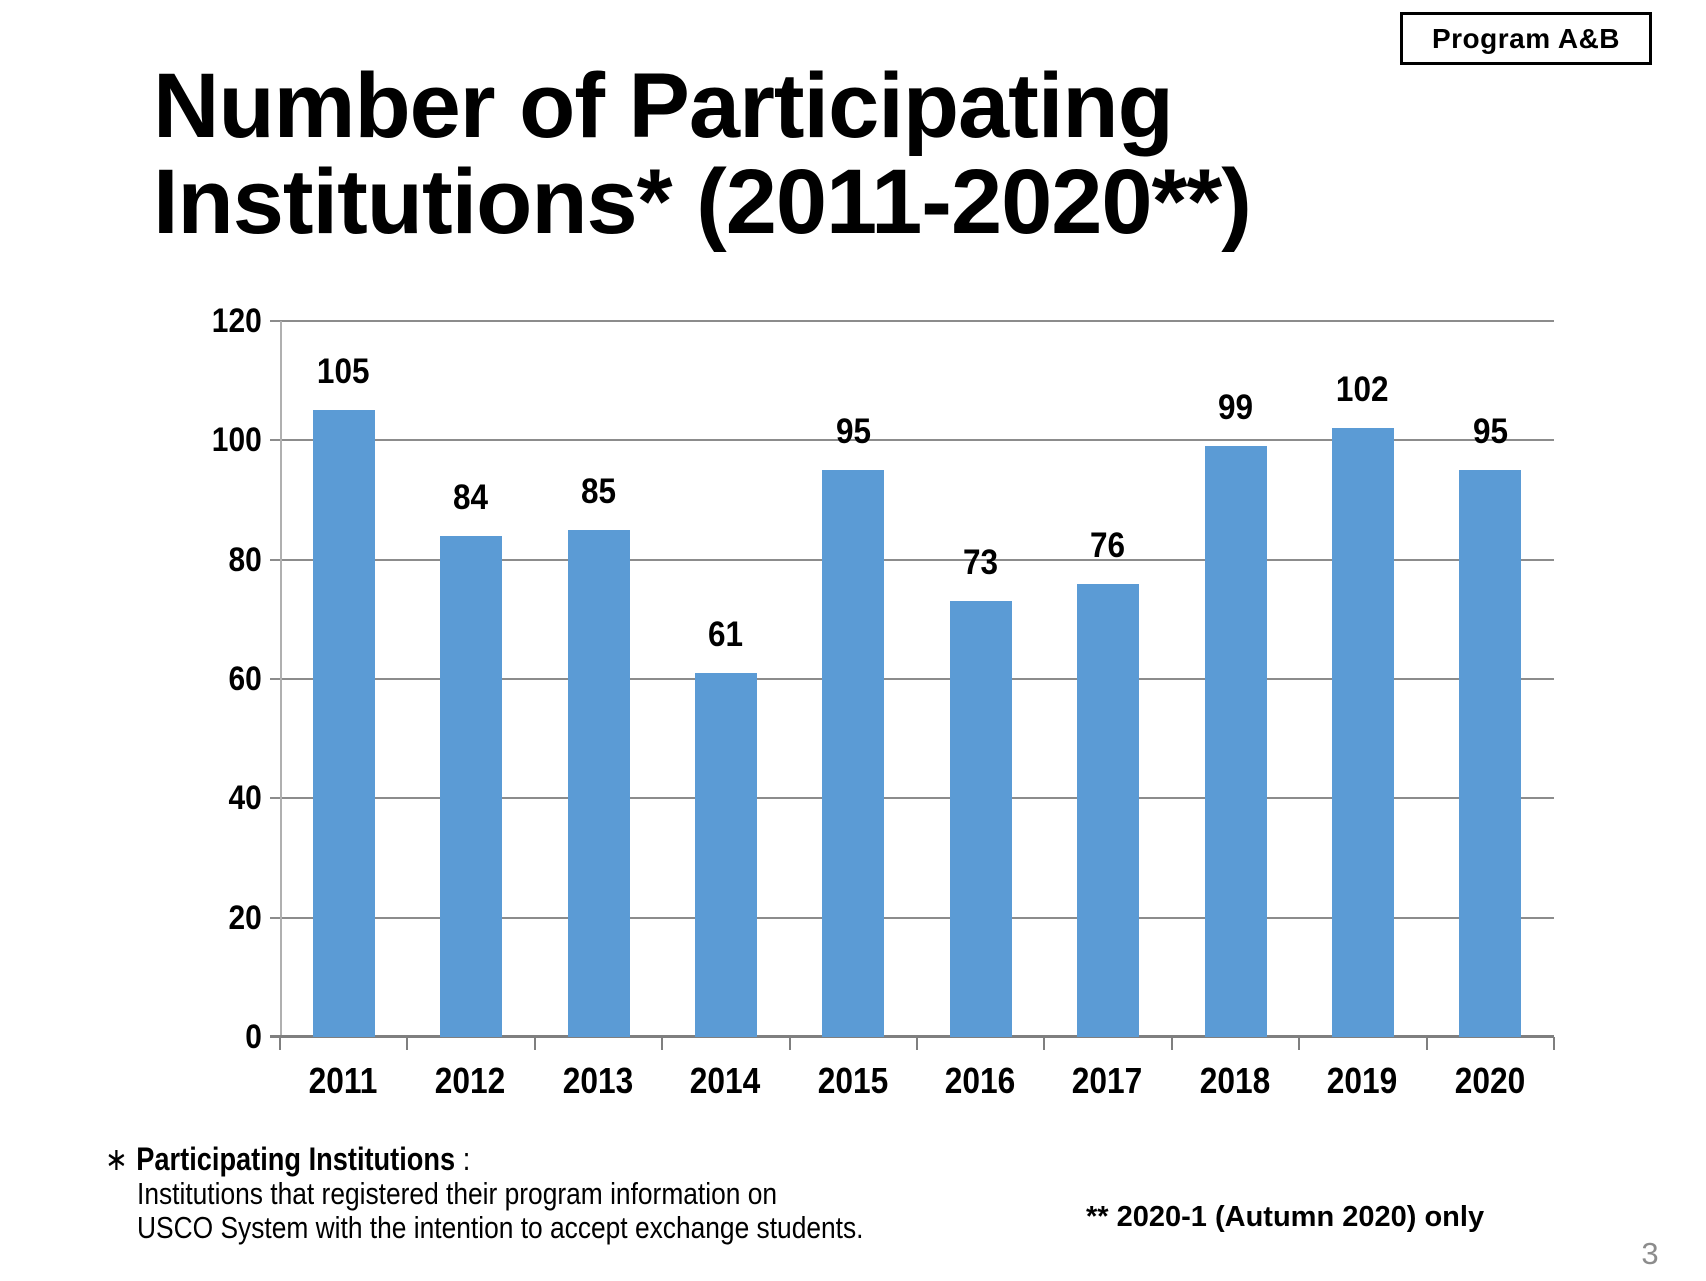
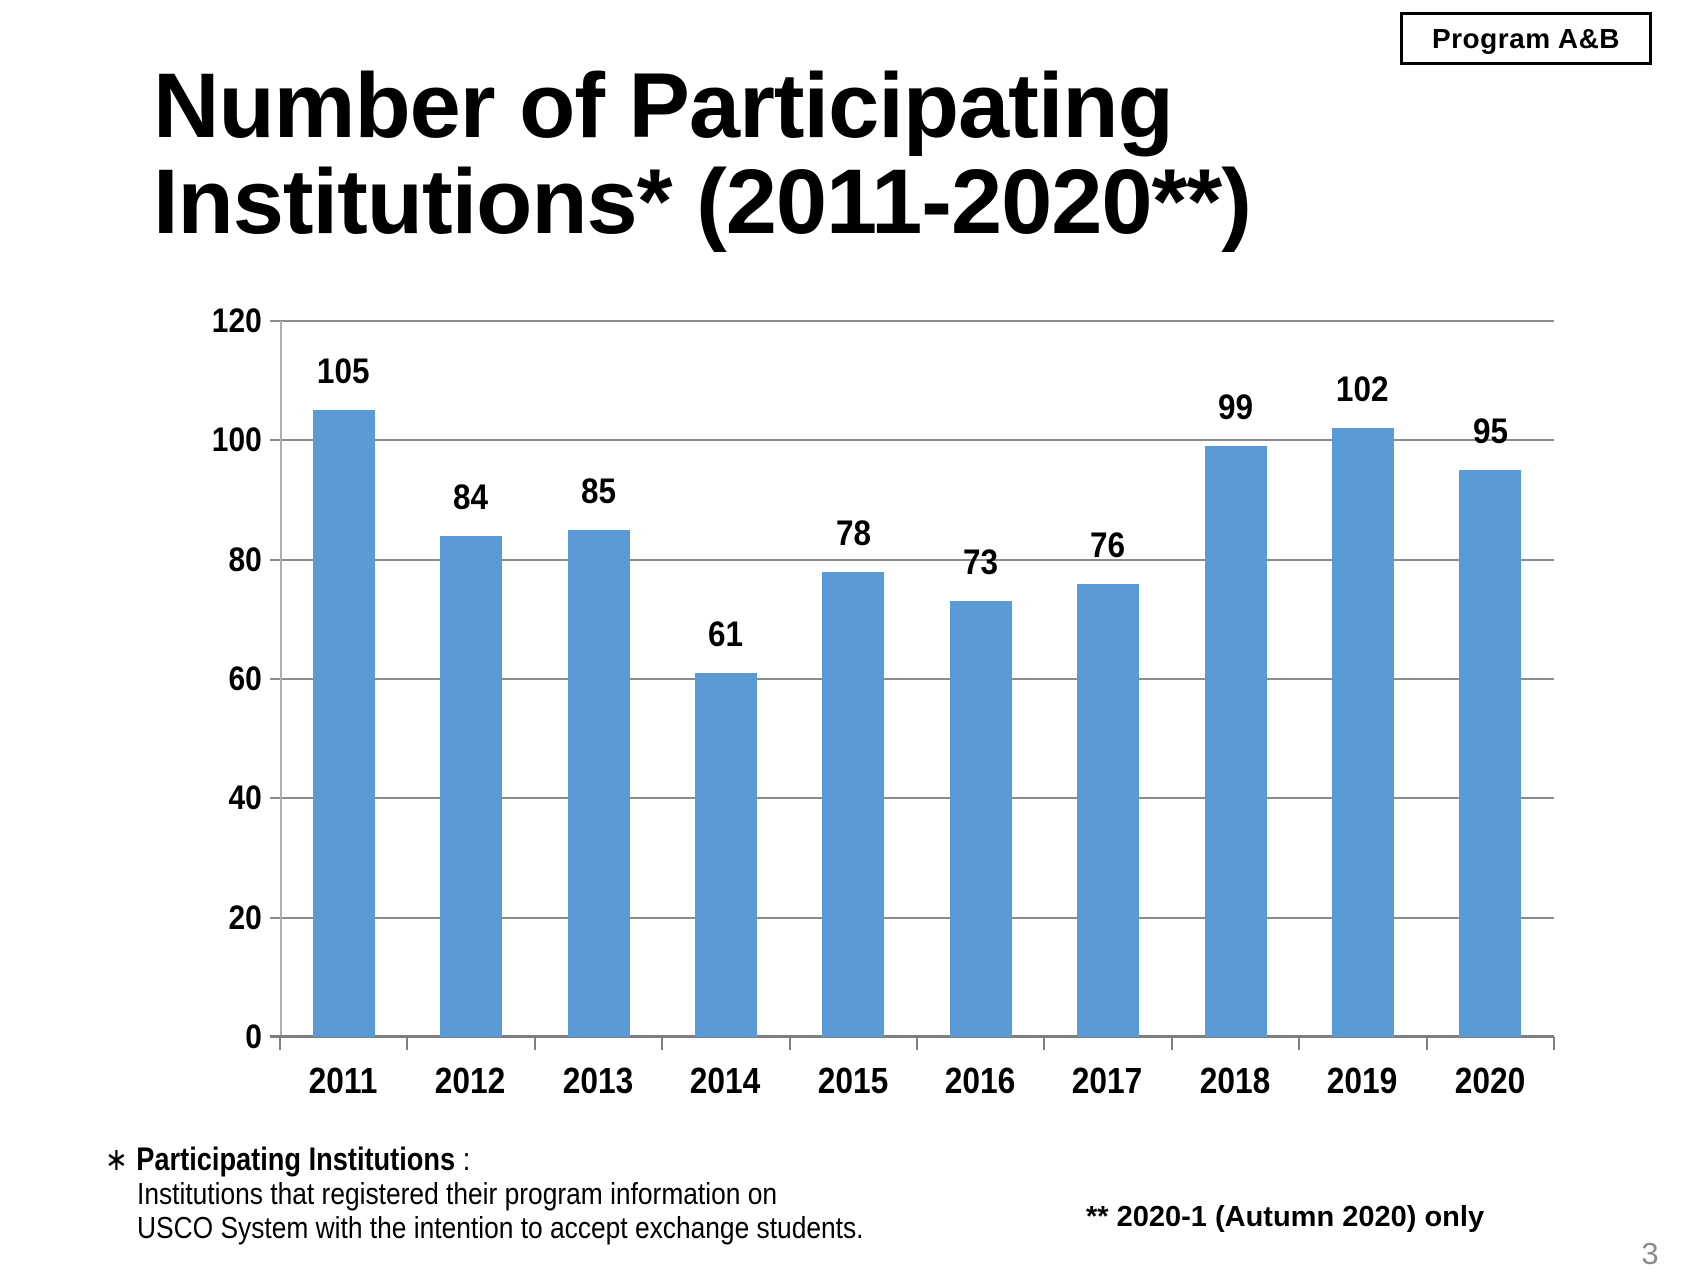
2015: 95 -> 78
